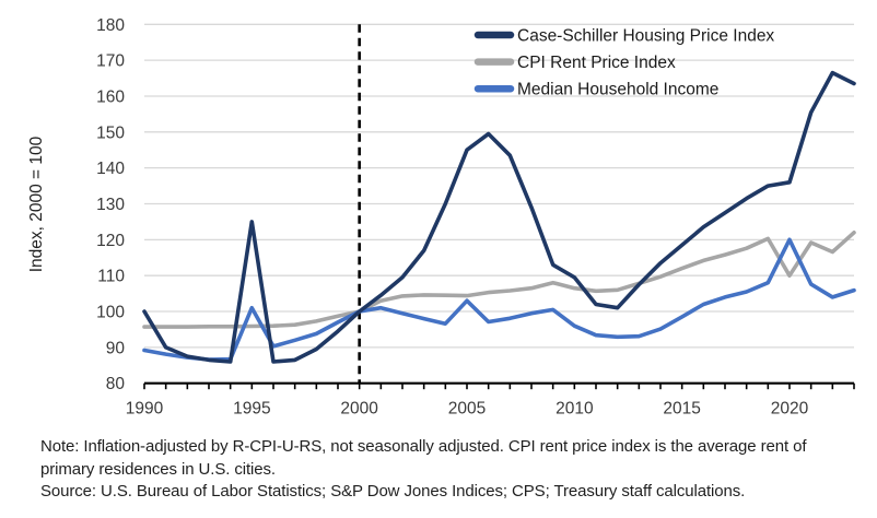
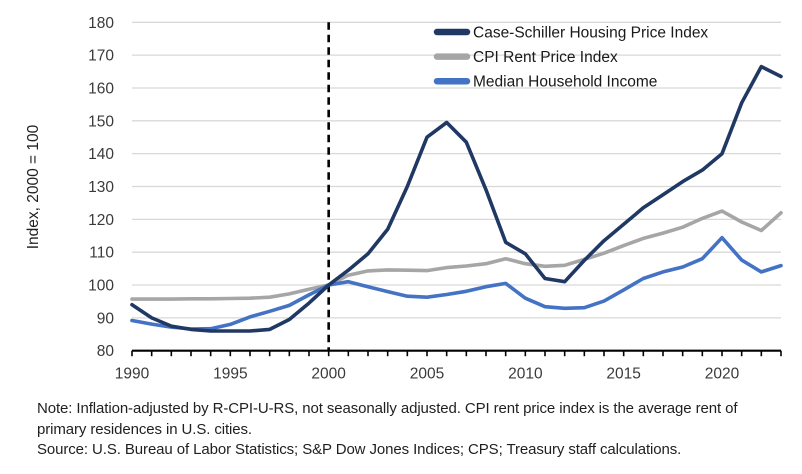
Case-Schiller Housing Price Index/1990: 100 -> 94
Case-Schiller Housing Price Index/1995: 125 -> 86
Median Household Income/1995: 101 -> 88
Median Household Income/2005: 103 -> 96
Case-Schiller Housing Price Index/2020: 136 -> 140
CPI Rent Price Index/2020: 110 -> 122
Median Household Income/2020: 120 -> 114
